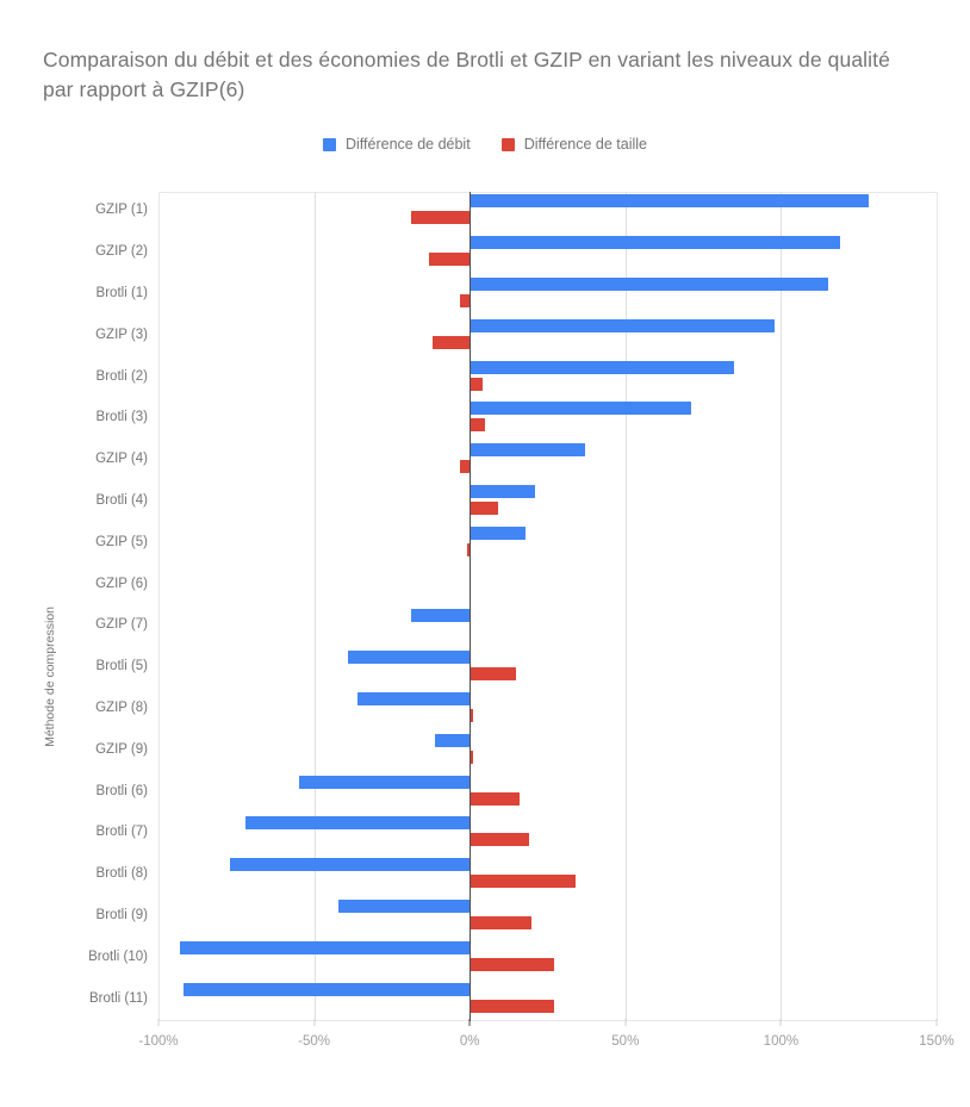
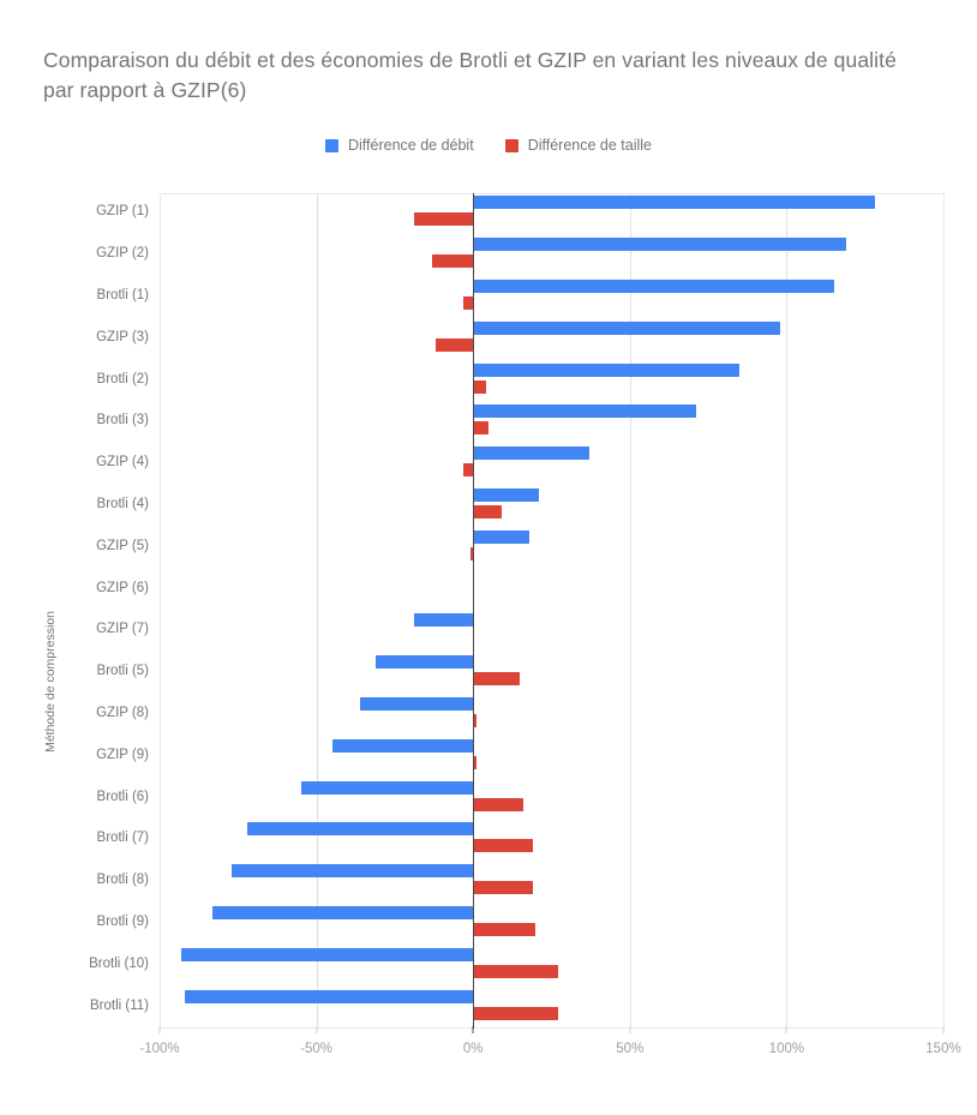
Différence de débit/Brotli (5): -39% -> -31%
Différence de débit/GZIP (9): -11% -> -45%
Différence de taille/Brotli (8): 34% -> 19%
Différence de débit/Brotli (9): -42% -> -83%
